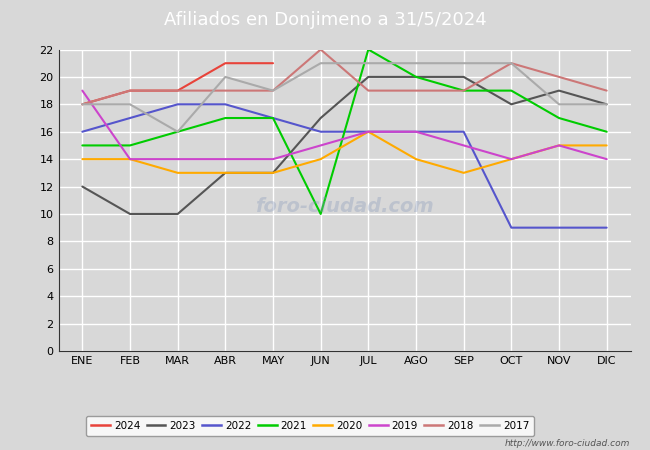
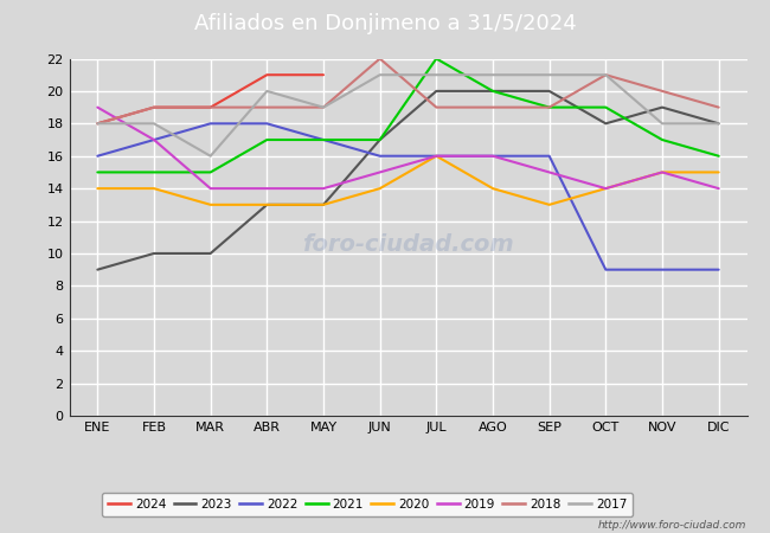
2023/ENE: 12 -> 9
2019/FEB: 14 -> 17
2021/MAR: 16 -> 15
2021/JUN: 10 -> 17
